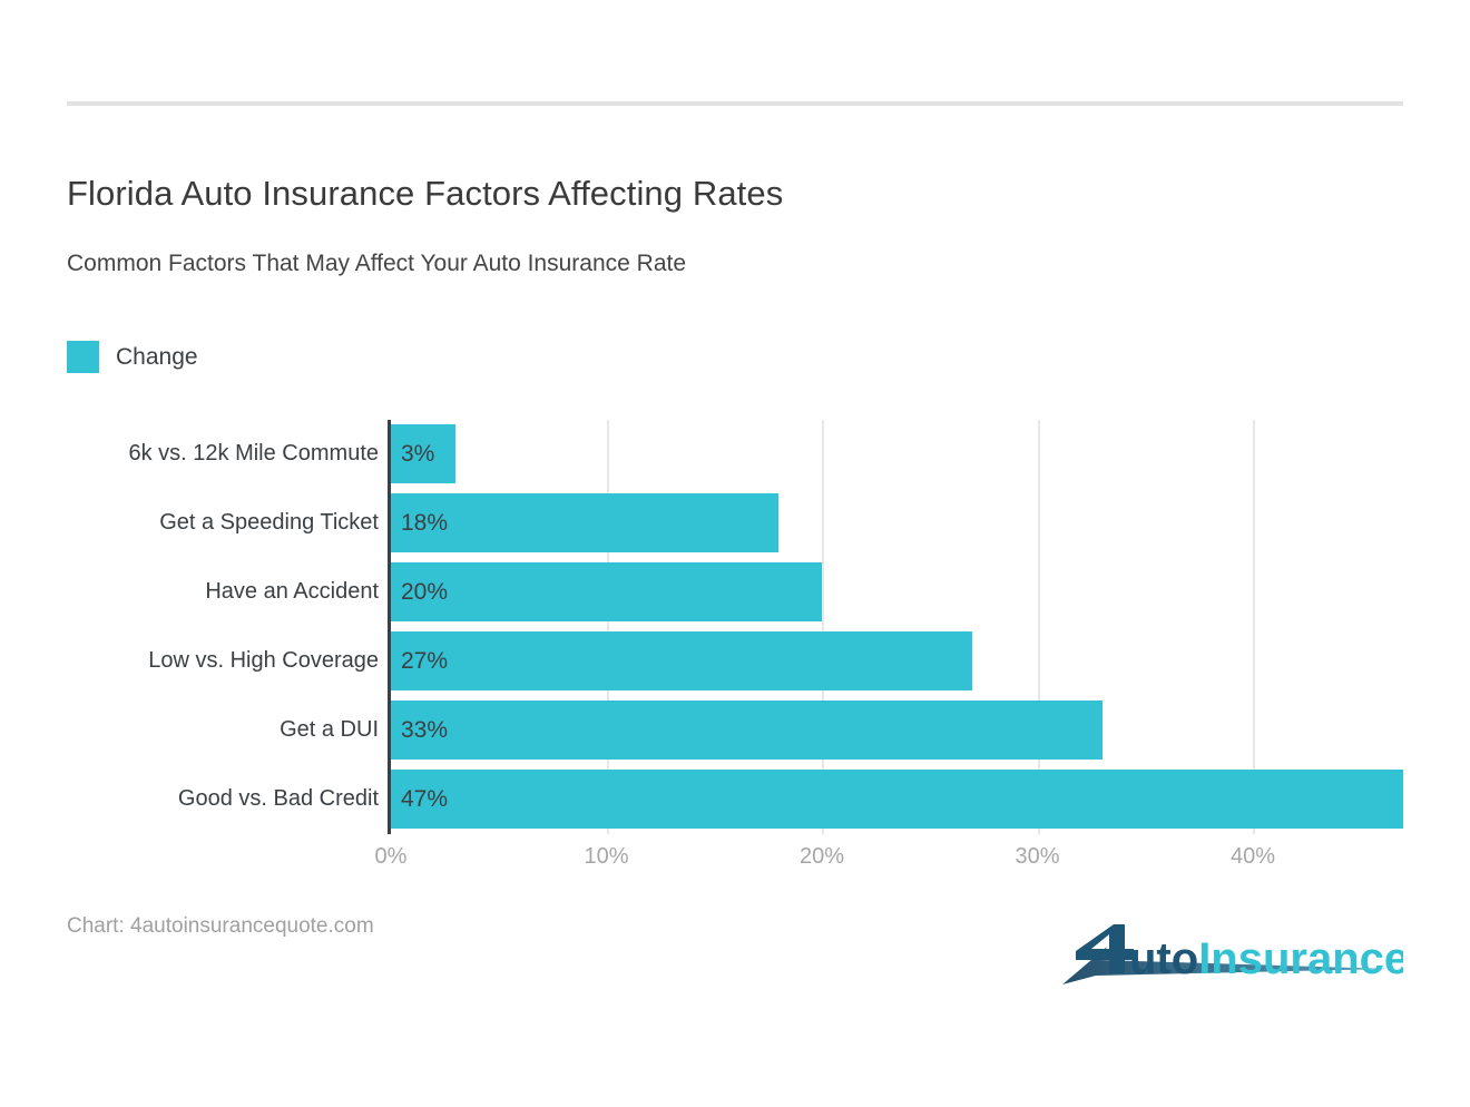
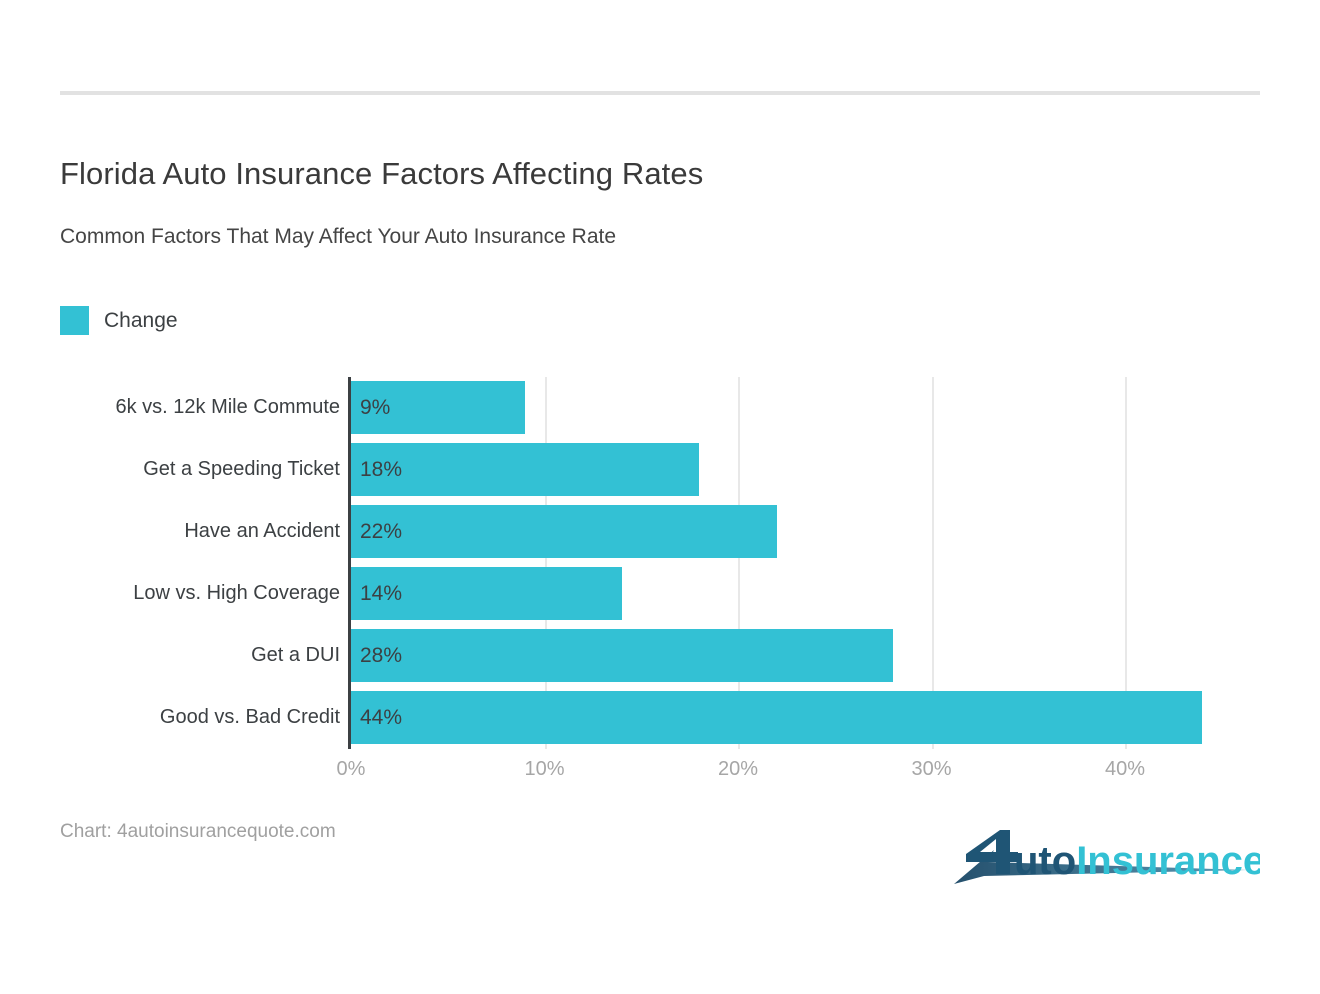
6k vs. 12k Mile Commute: 3% -> 9%
Have an Accident: 20% -> 22%
Low vs. High Coverage: 27% -> 14%
Get a DUI: 33% -> 28%
Good vs. Bad Credit: 47% -> 44%
